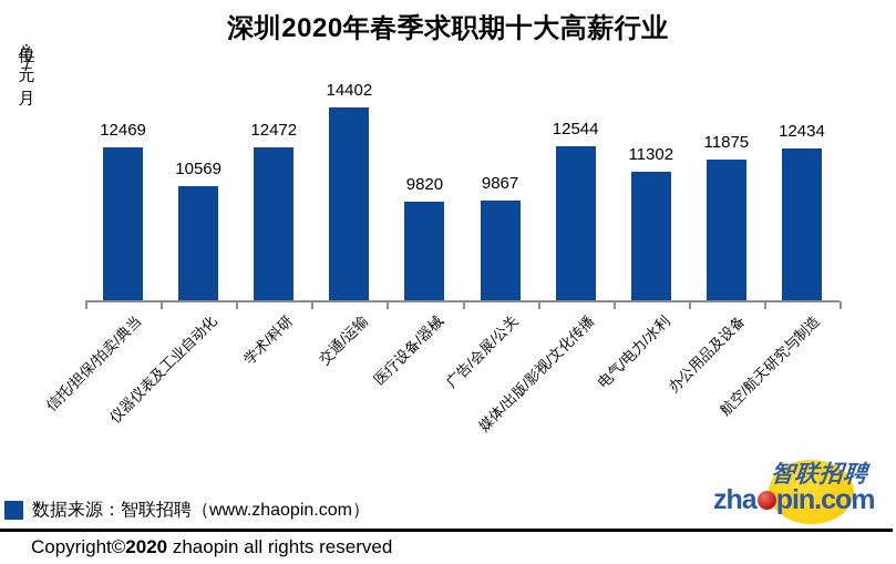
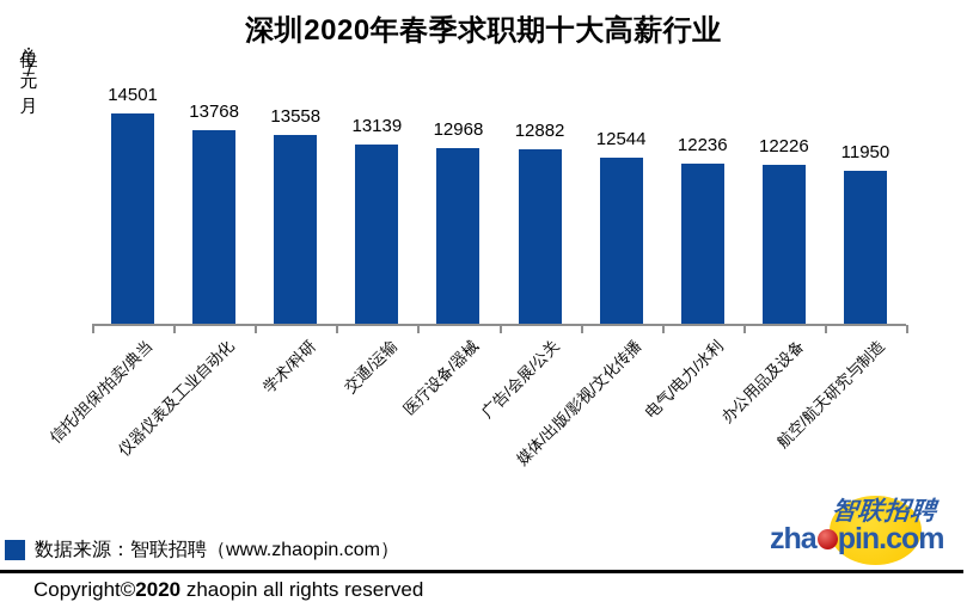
信托/担保/拍卖/典当: 12469 -> 14501
仪器仪表及工业自动化: 10569 -> 13768
学术/科研: 12472 -> 13558
交通/运输: 14402 -> 13139
医疗设备/器械: 9820 -> 12968
广告/会展/公关: 9867 -> 12882
电气/电力/水利: 11302 -> 12236
办公用品及设备: 11875 -> 12226
航空/航天研究与制造: 12434 -> 11950
